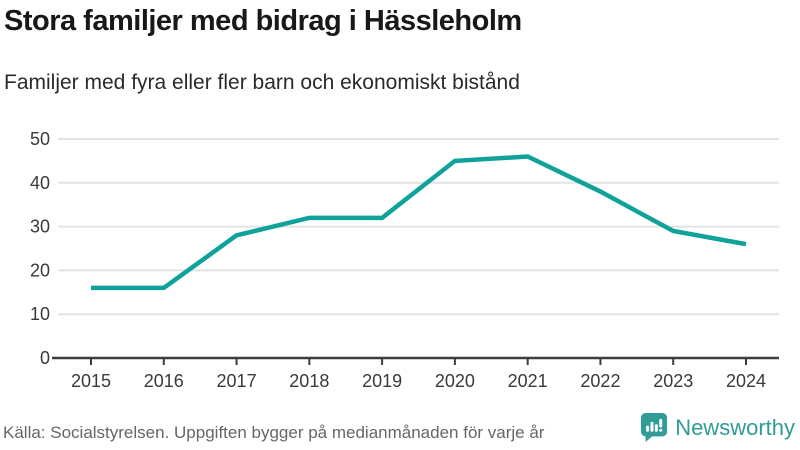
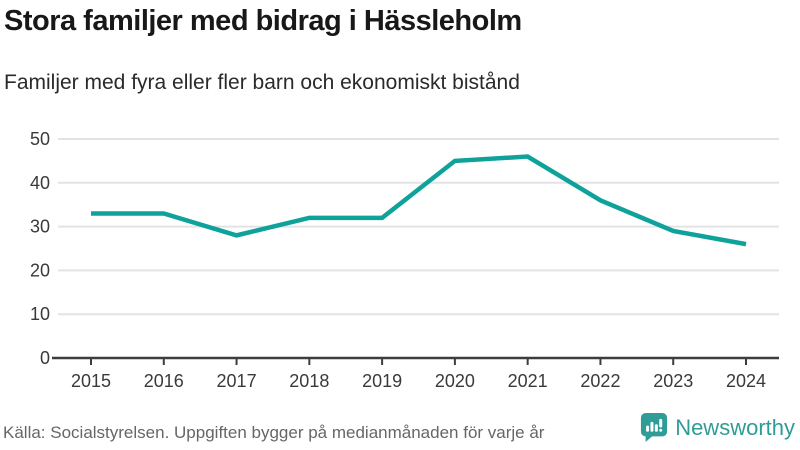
2015: 16 -> 33
2016: 16 -> 33
2022: 38 -> 36
